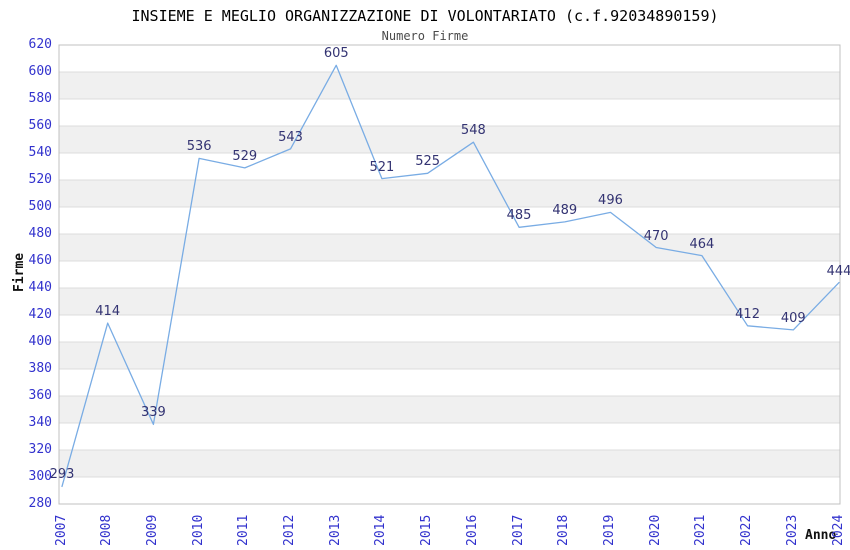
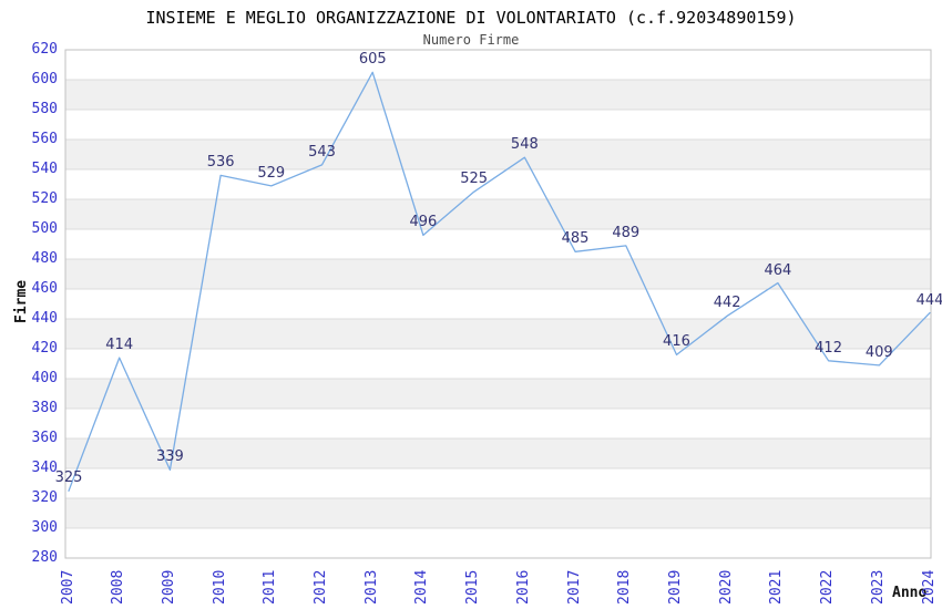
2007: 293 -> 325
2014: 521 -> 496
2019: 496 -> 416
2020: 470 -> 442
